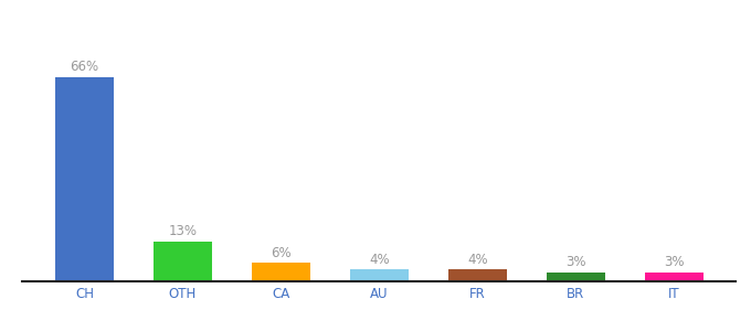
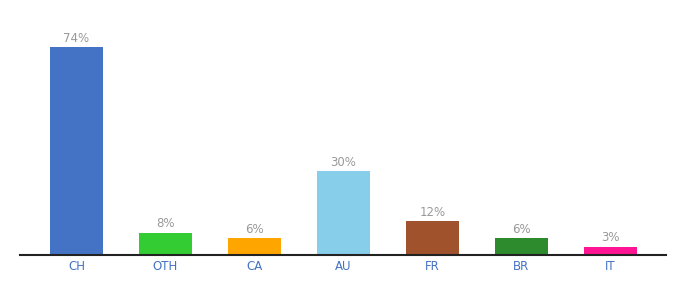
CH: 66% -> 74%
OTH: 13% -> 8%
AU: 4% -> 30%
FR: 4% -> 12%
BR: 3% -> 6%
